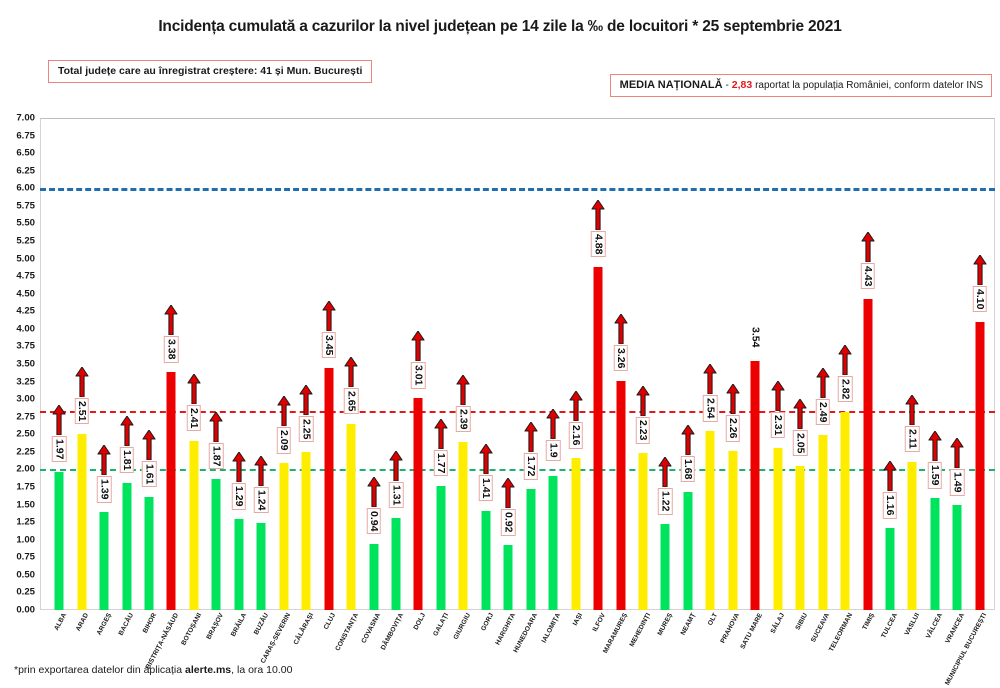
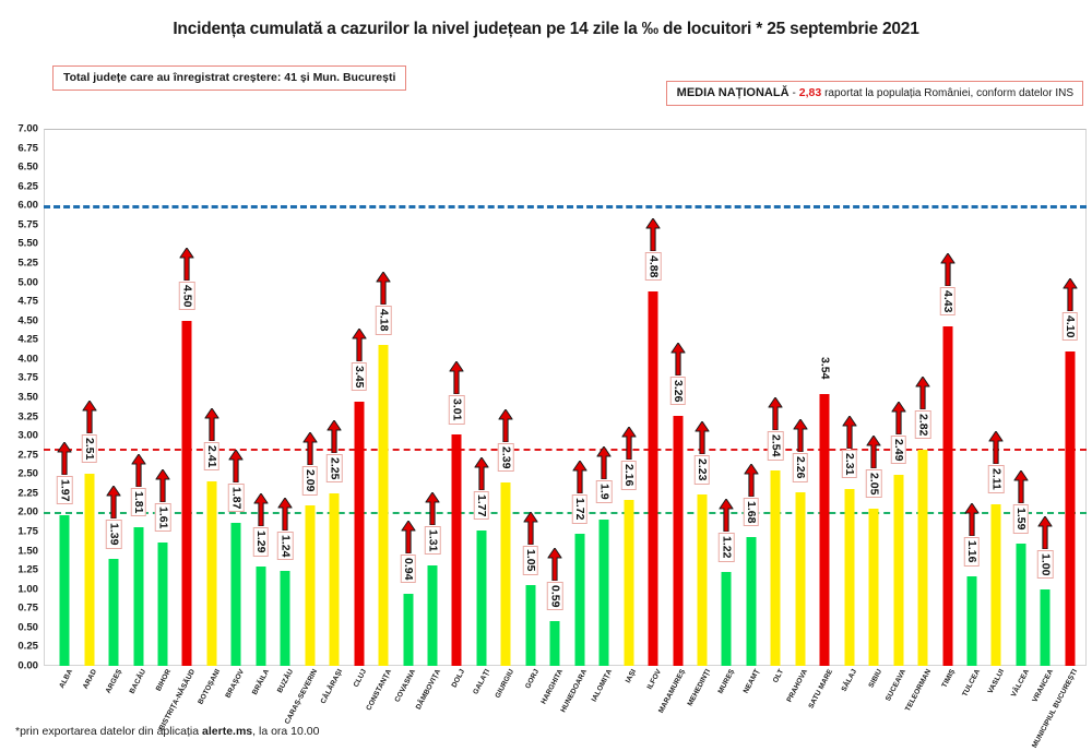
BISTRIȚA-NĂSĂUD: 3.38 -> 4.50
CONSTANȚA: 2.65 -> 4.18
GORJ: 1.41 -> 1.05
HARGHITA: 0.92 -> 0.59
VRANCEA: 1.49 -> 1.00
